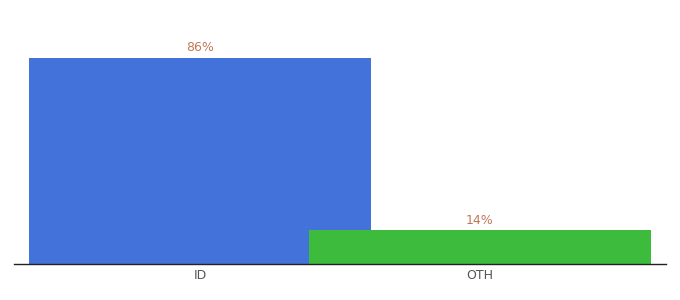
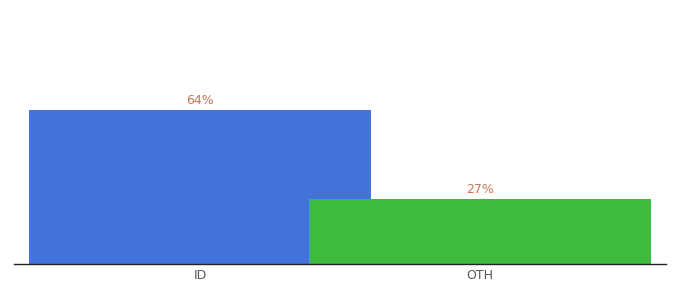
ID: 86% -> 64%
OTH: 14% -> 27%
